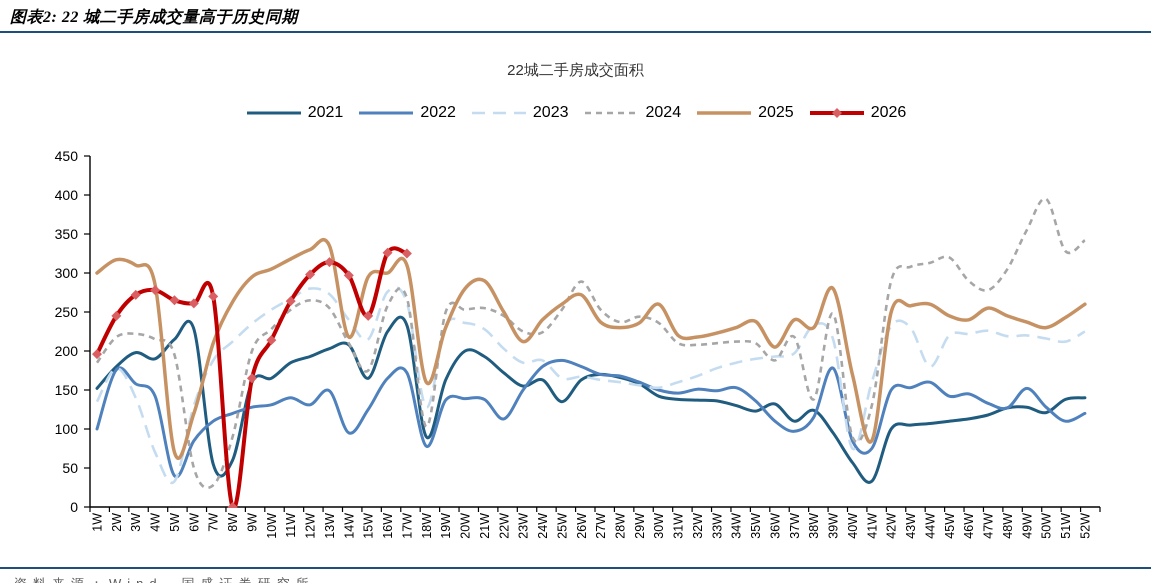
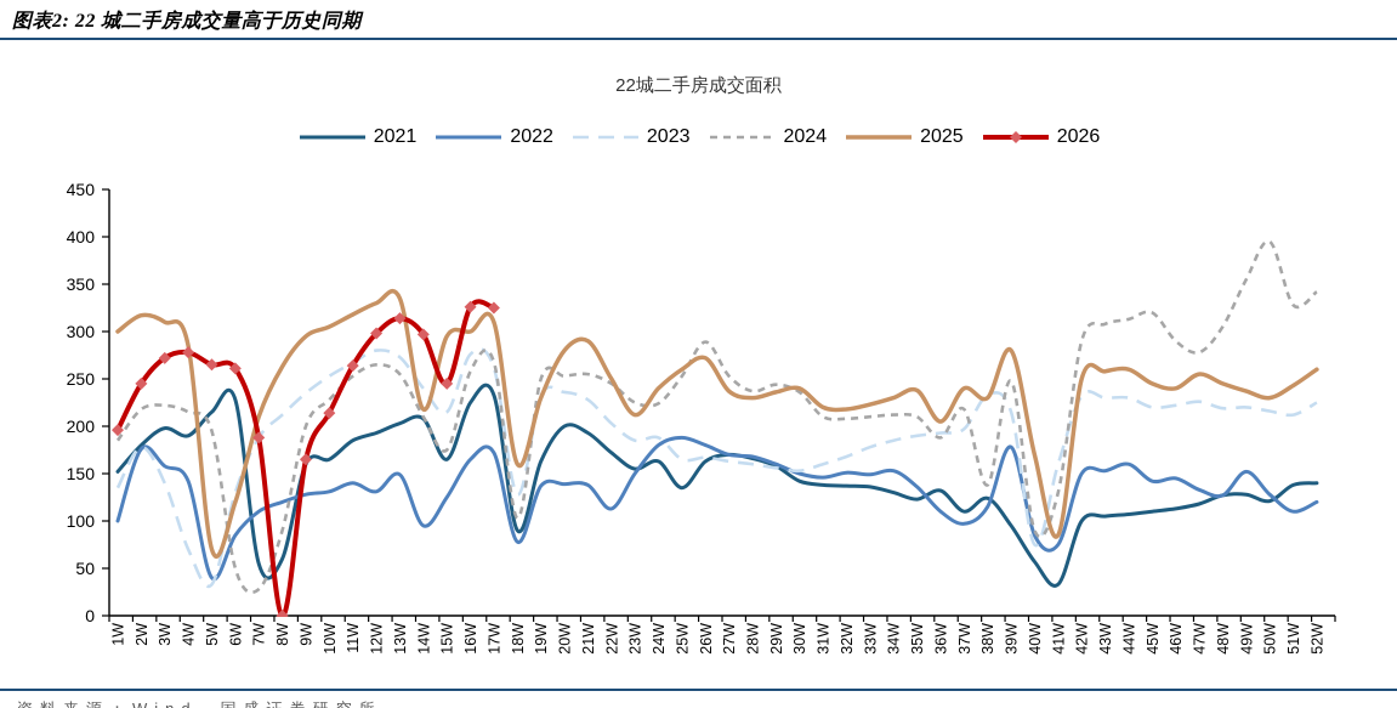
2026/7W: 270 -> 190
2025/30W: 260 -> 240
2023/44W: 180 -> 230
